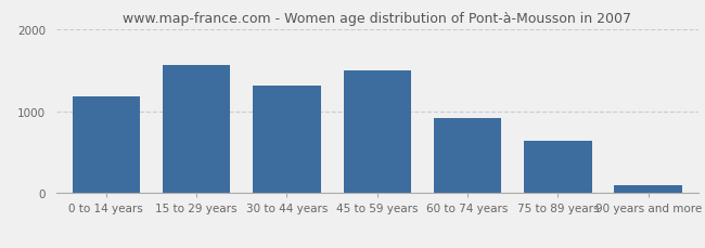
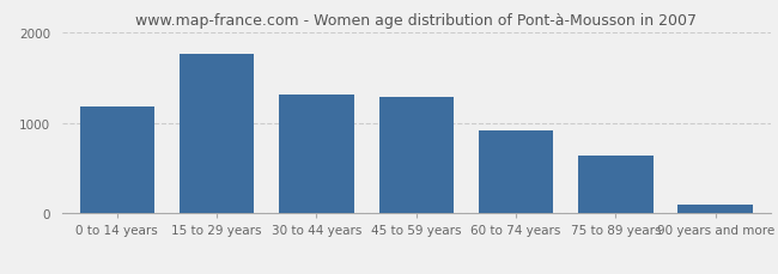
15 to 29 years: 1560 -> 1760
45 to 59 years: 1490 -> 1280
